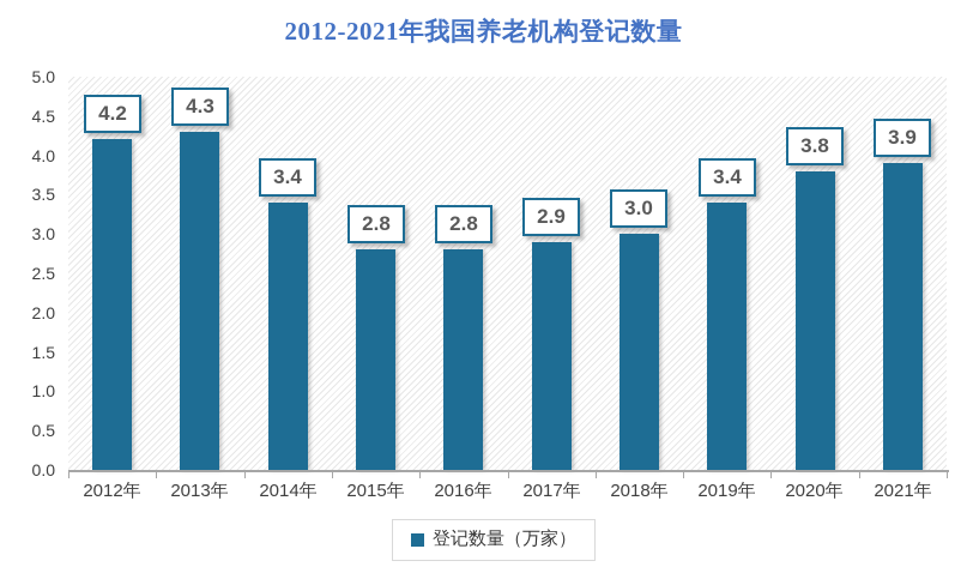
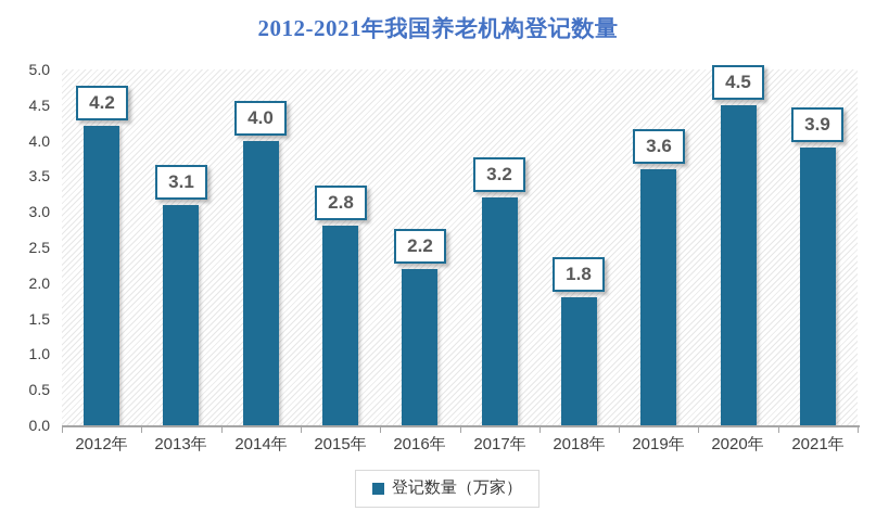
2013年: 4.3 -> 3.1
2014年: 3.4 -> 4.0
2016年: 2.8 -> 2.2
2017年: 2.9 -> 3.2
2018年: 3.0 -> 1.8
2019年: 3.4 -> 3.6
2020年: 3.8 -> 4.5
